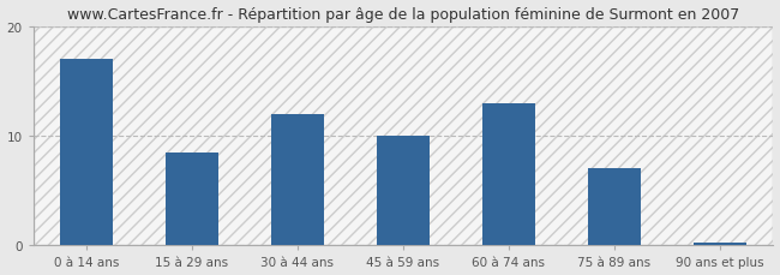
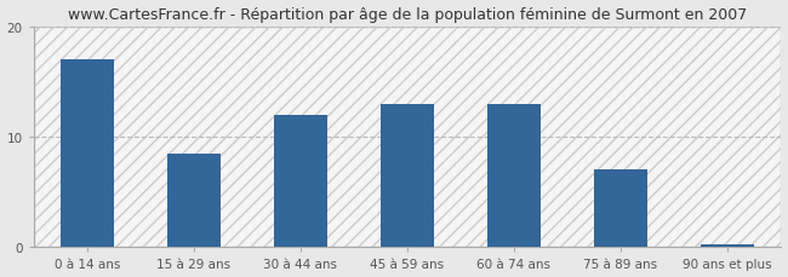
45 à 59 ans: 10.0 -> 13.0
